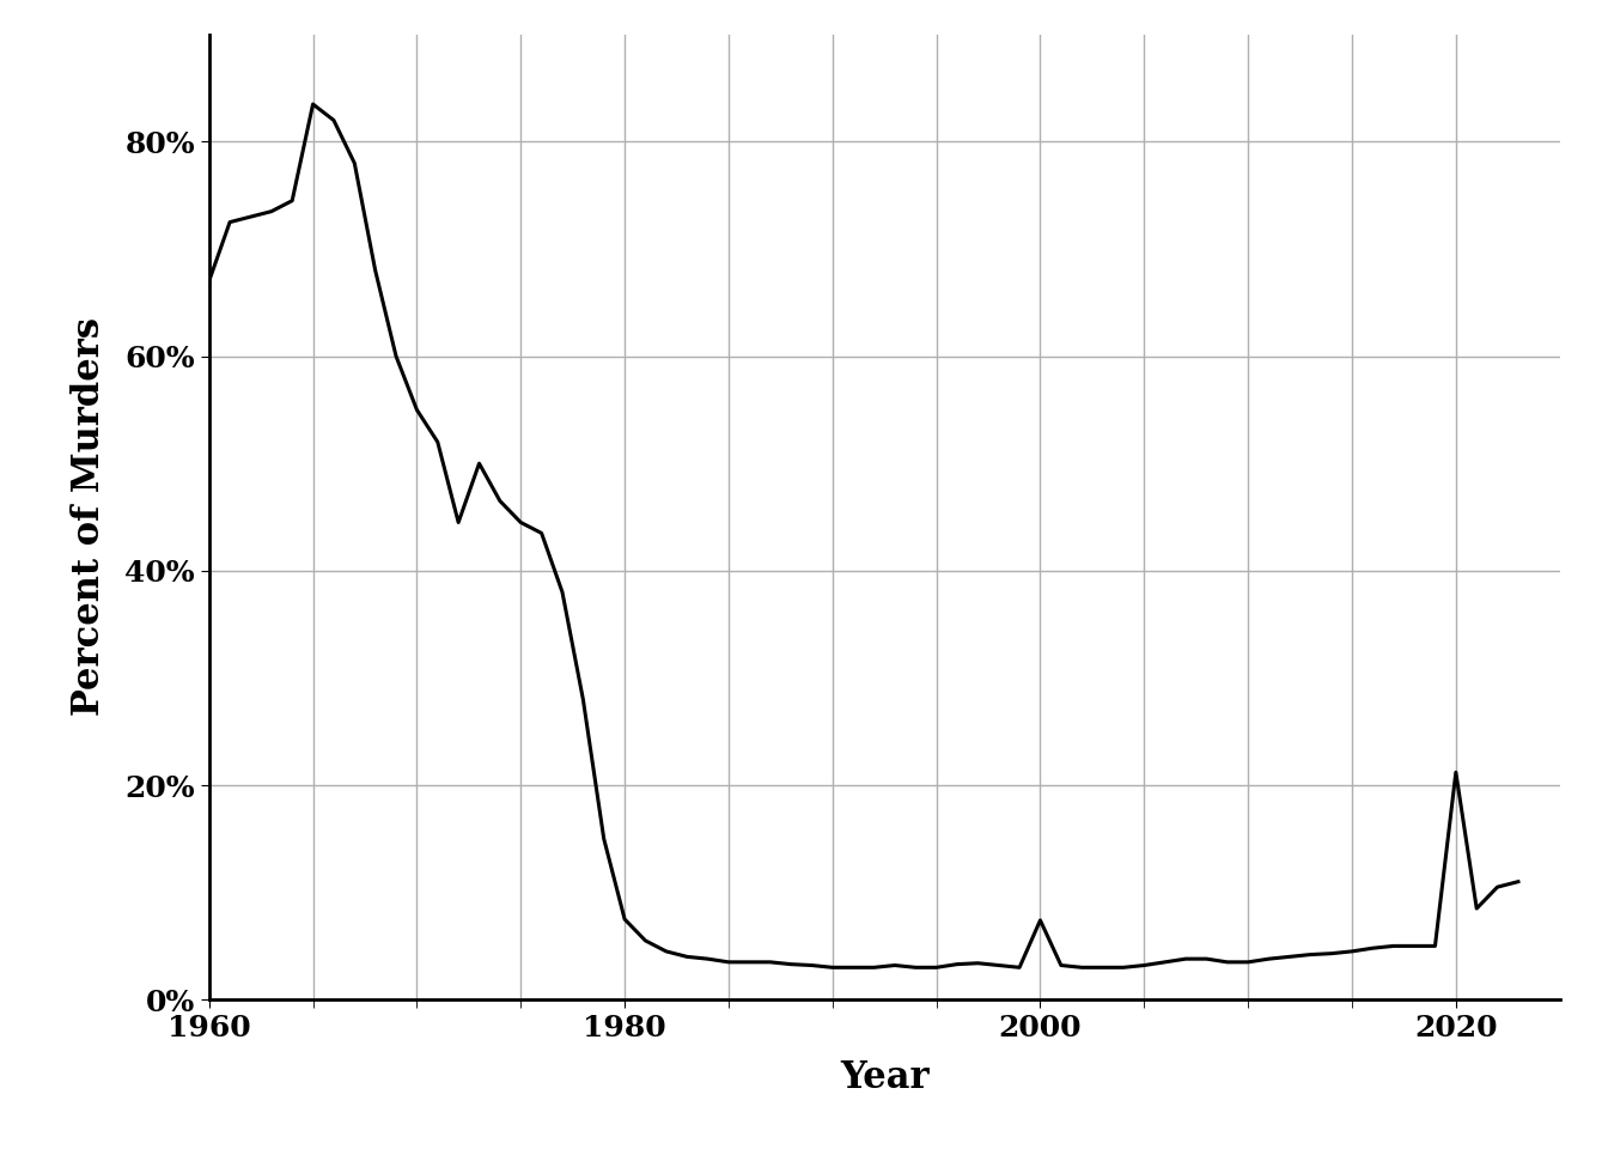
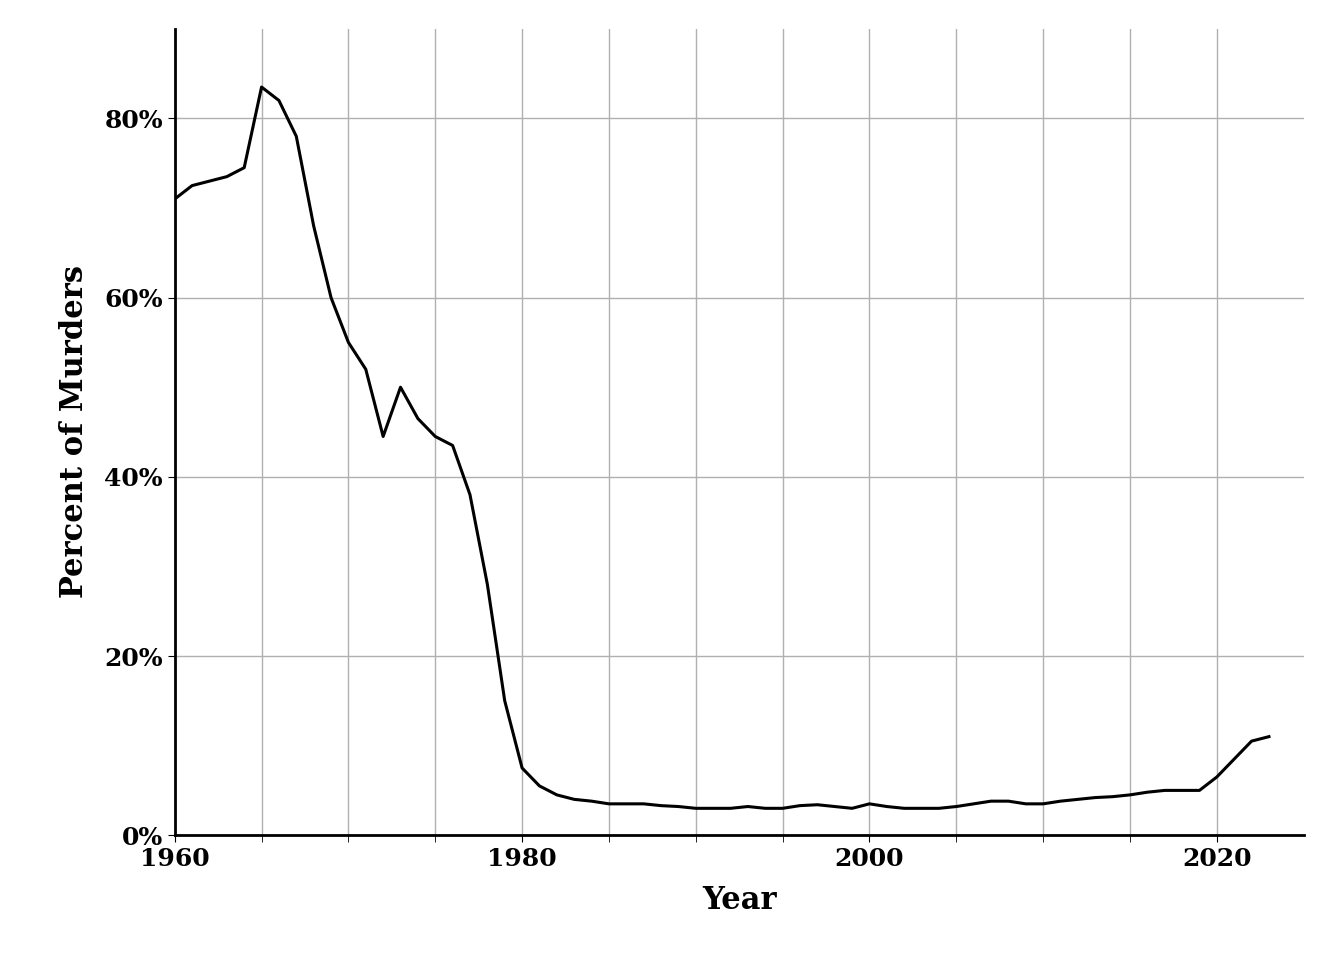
1960: 67.0% -> 71.0%
2000: 7.4% -> 3.5%
2020: 21.2% -> 6.5%
